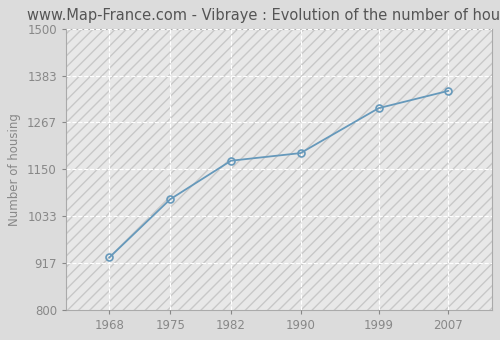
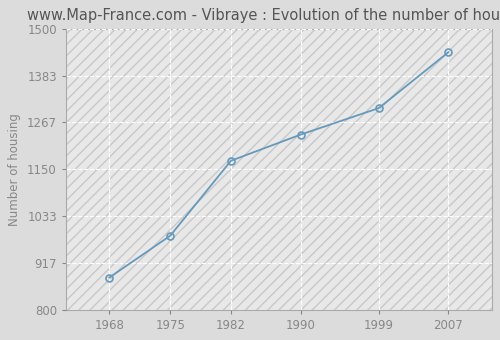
1968: 930 -> 880
1975: 1075 -> 984
1990: 1190 -> 1236
2007: 1345 -> 1441
